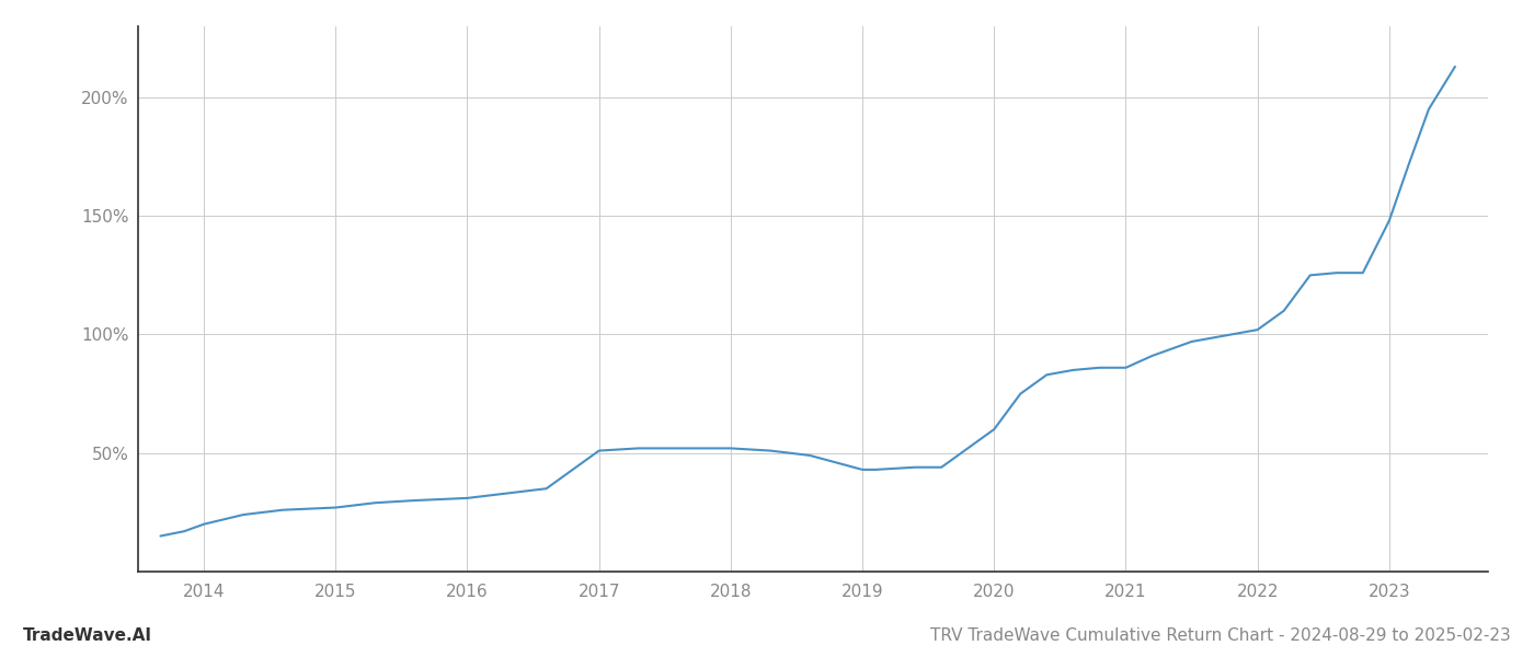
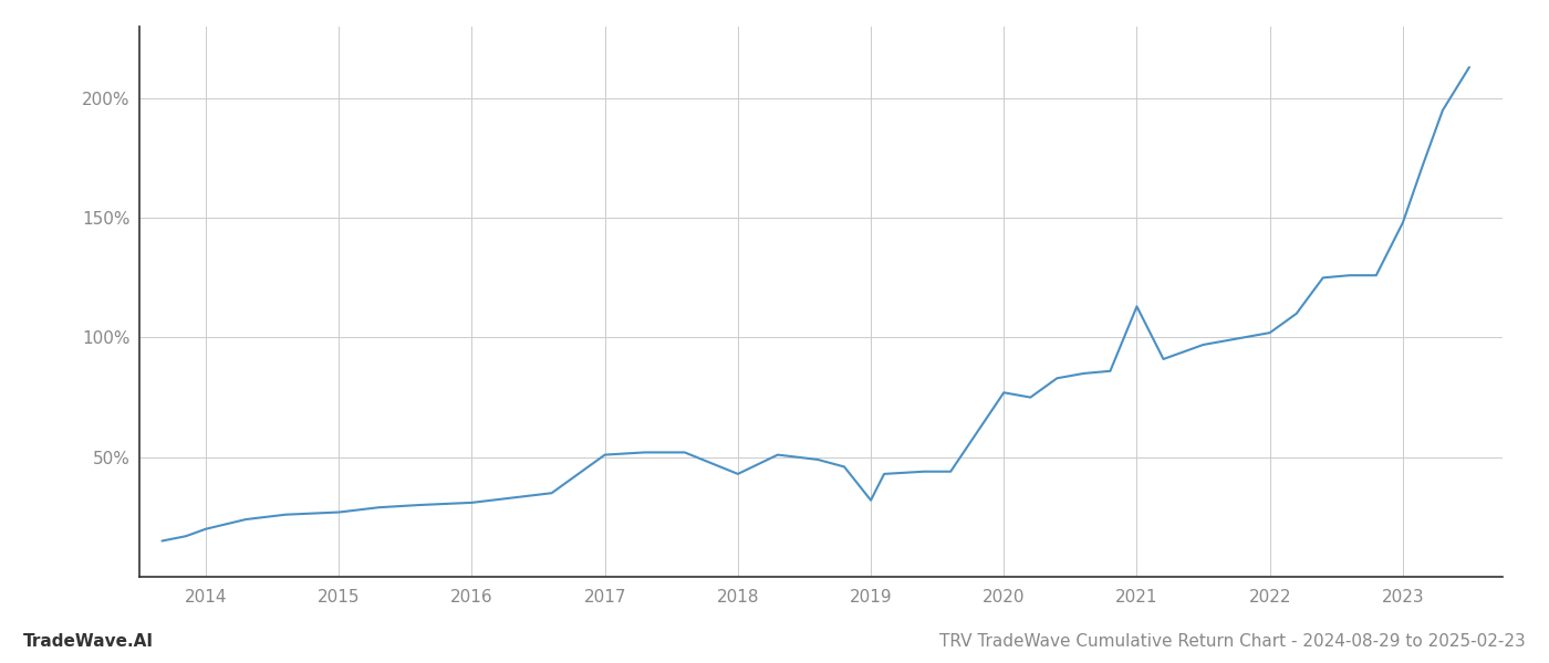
2018: 52% -> 43%
2019: 43% -> 32%
2020: 60% -> 77%
2021: 86% -> 113%
